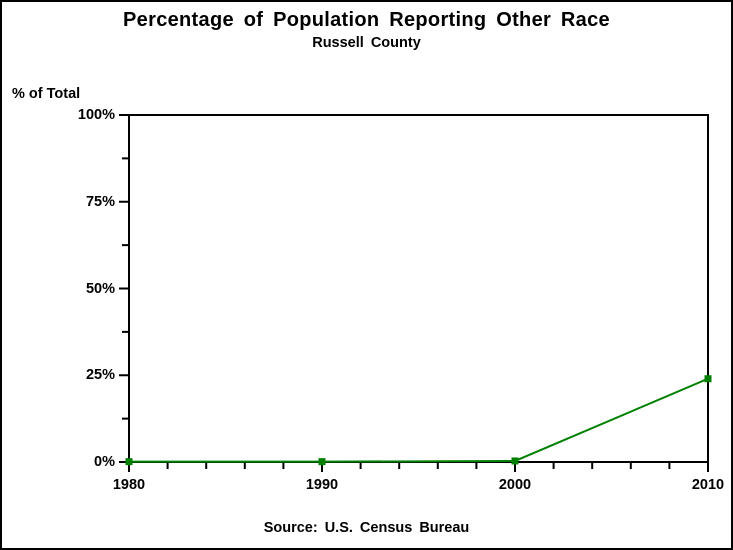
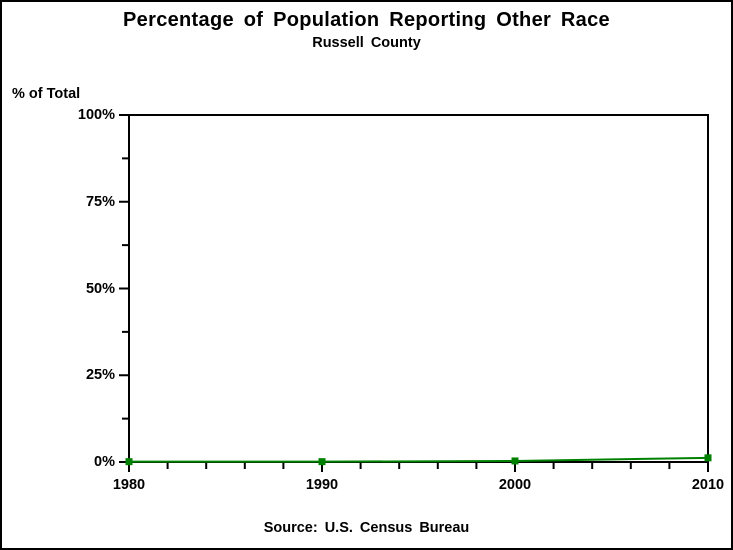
2010: 24% -> 1%
